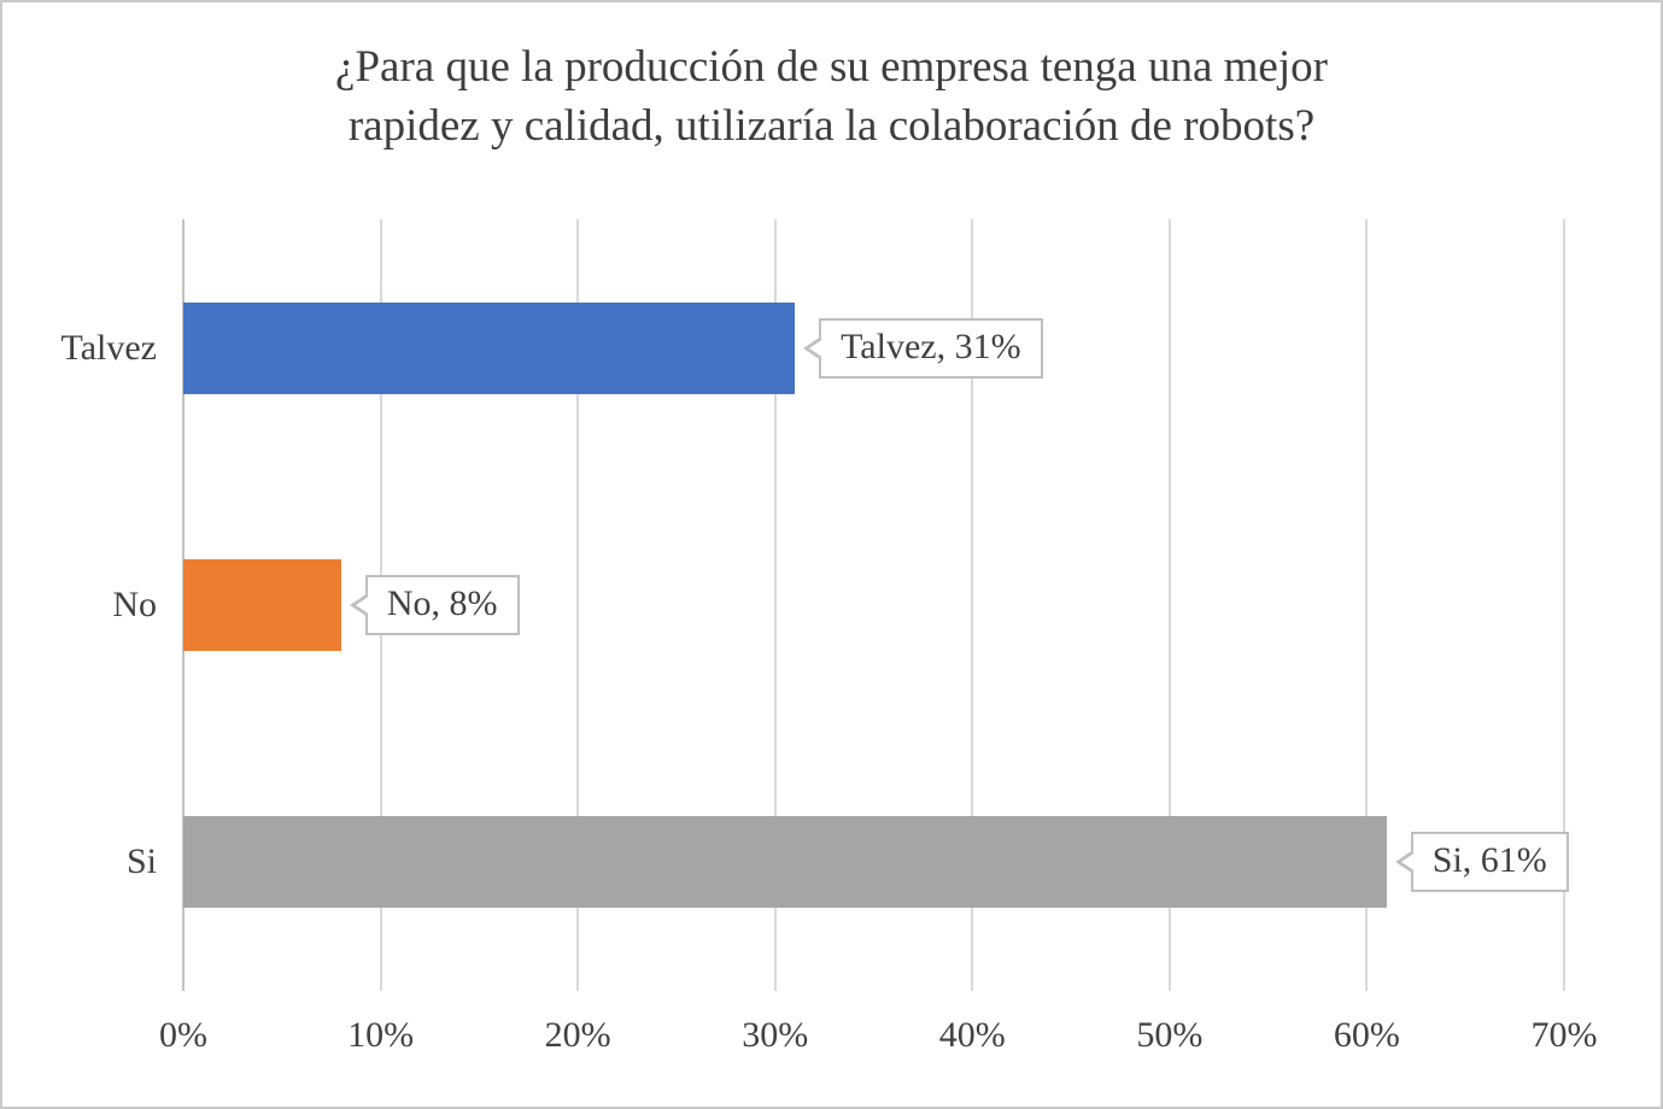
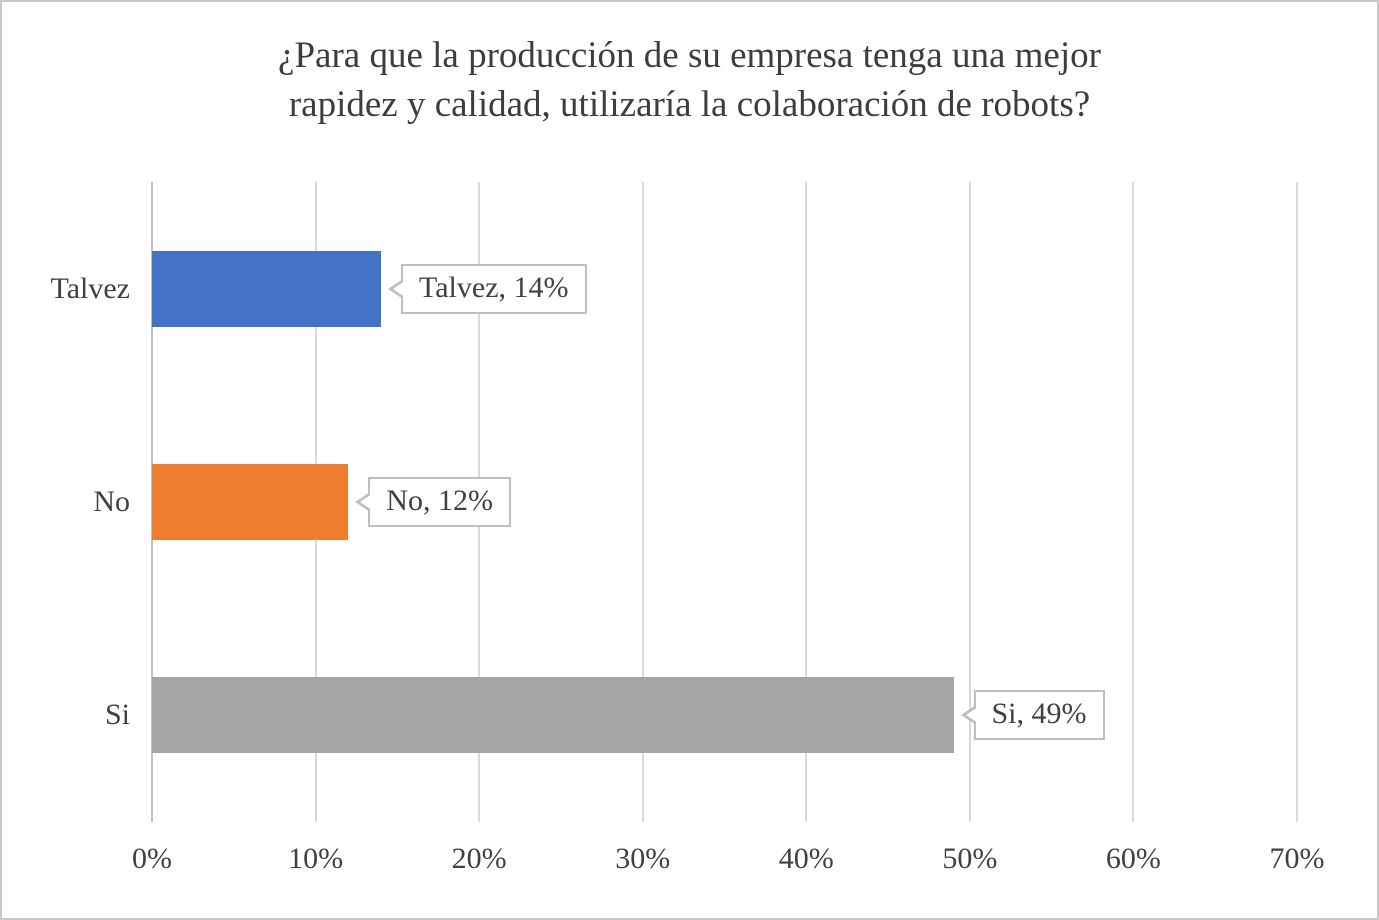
Talvez: 31% -> 14%
No: 8% -> 12%
Si: 61% -> 49%
